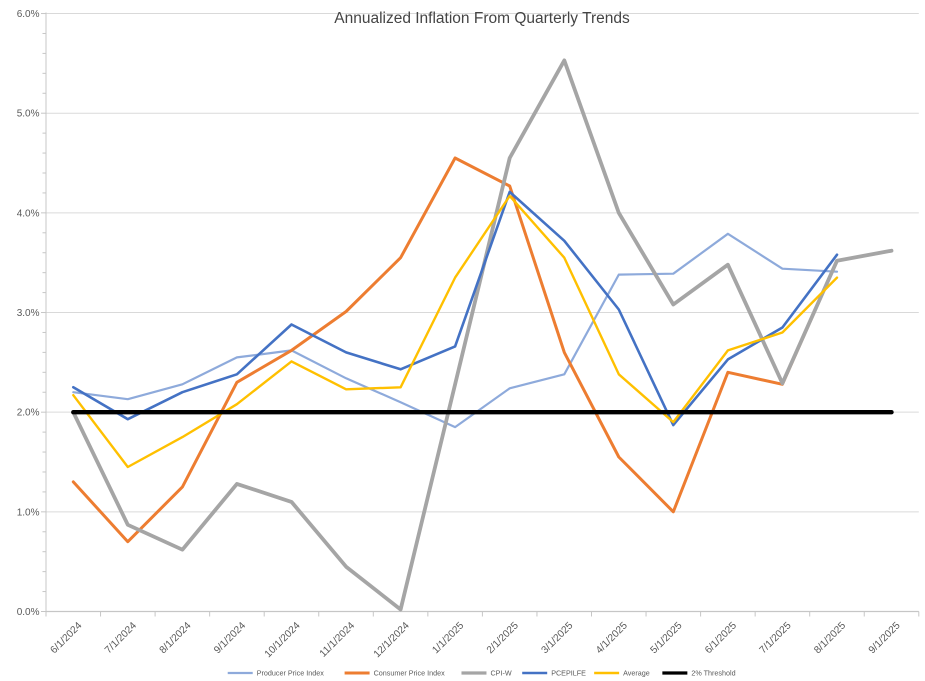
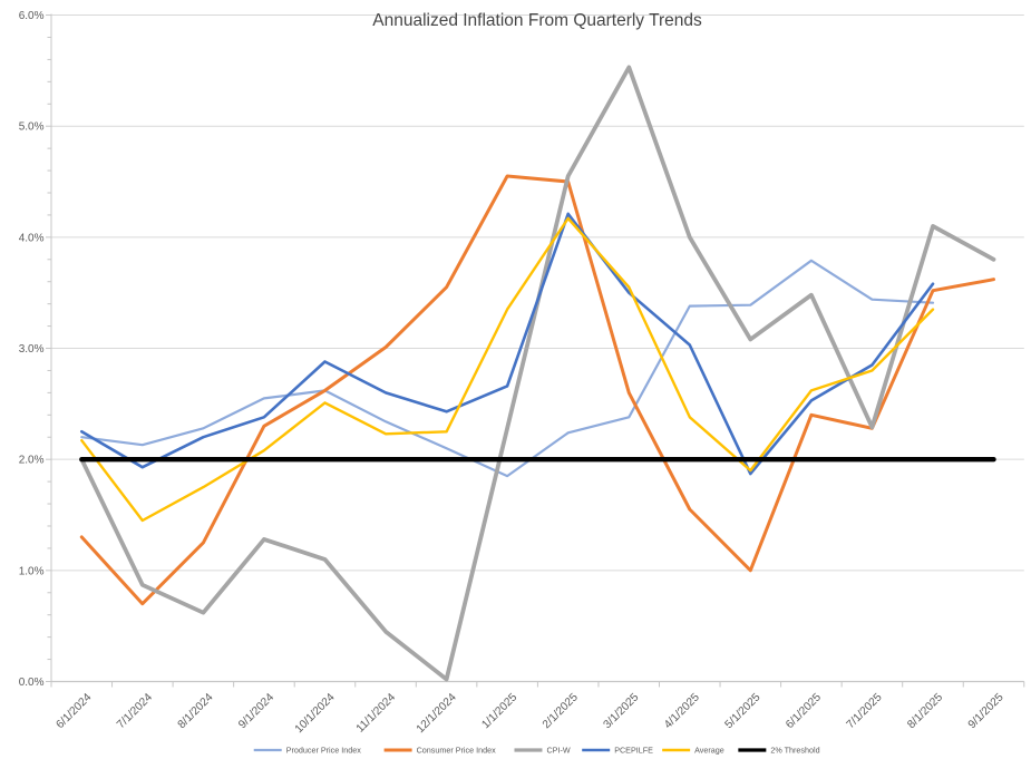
Consumer Price Index/2/1/2025: 4.3% -> 4.5%
PCEPILFE/3/1/2025: 3.7% -> 3.5%
CPI-W/8/1/2025: 3.5% -> 4.1%
CPI-W/9/1/2025: 3.6% -> 3.8%
